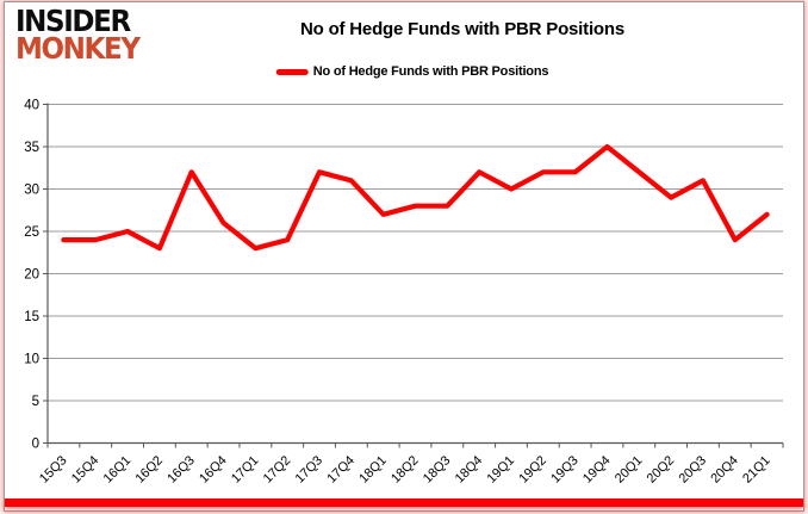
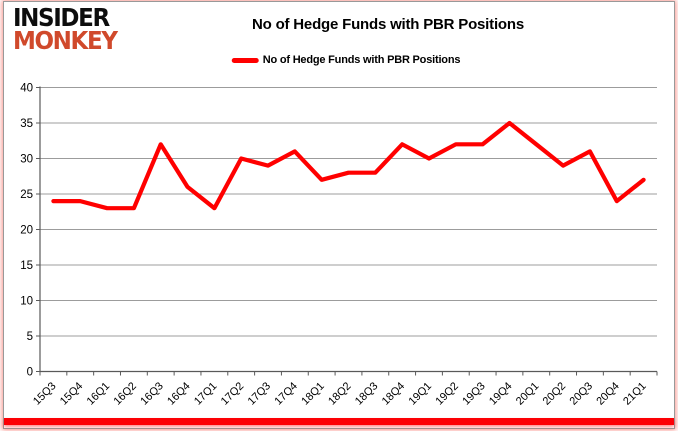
16Q1: 25 -> 23
17Q2: 24 -> 30
17Q3: 32 -> 29
